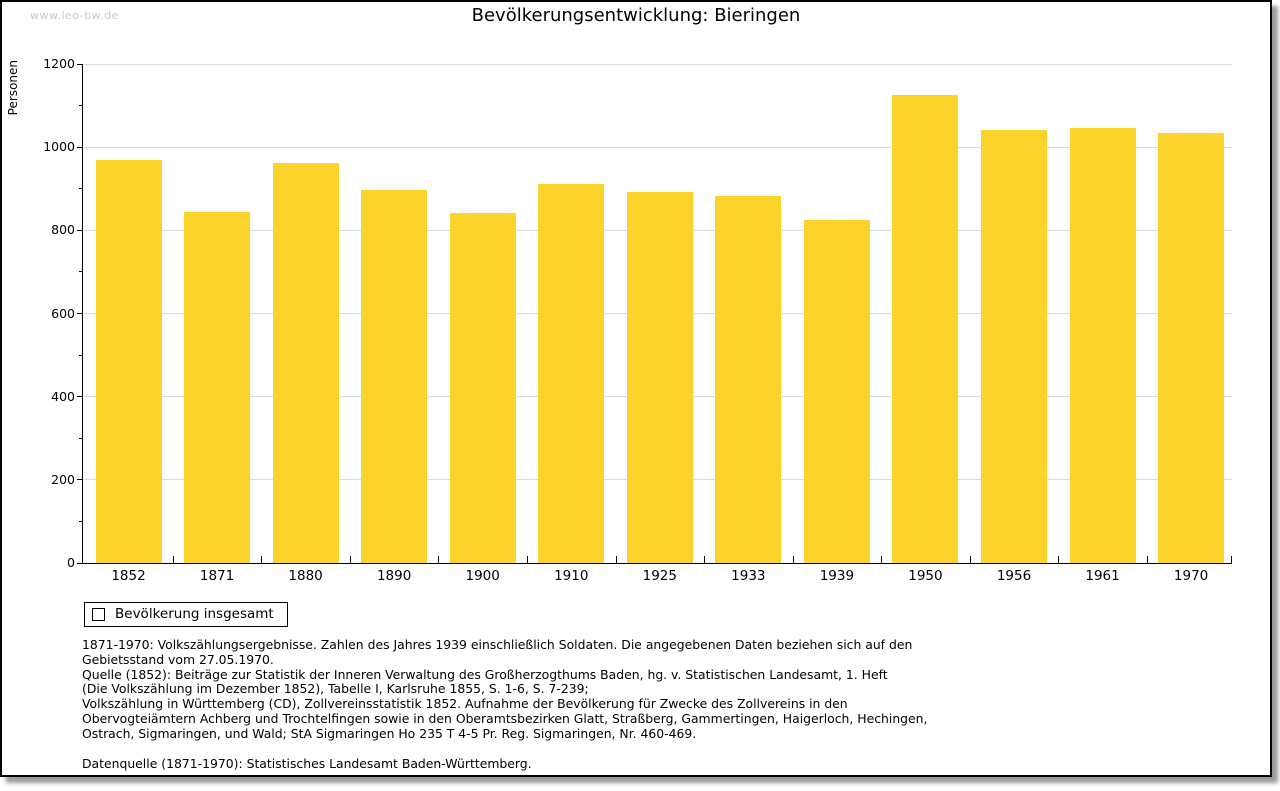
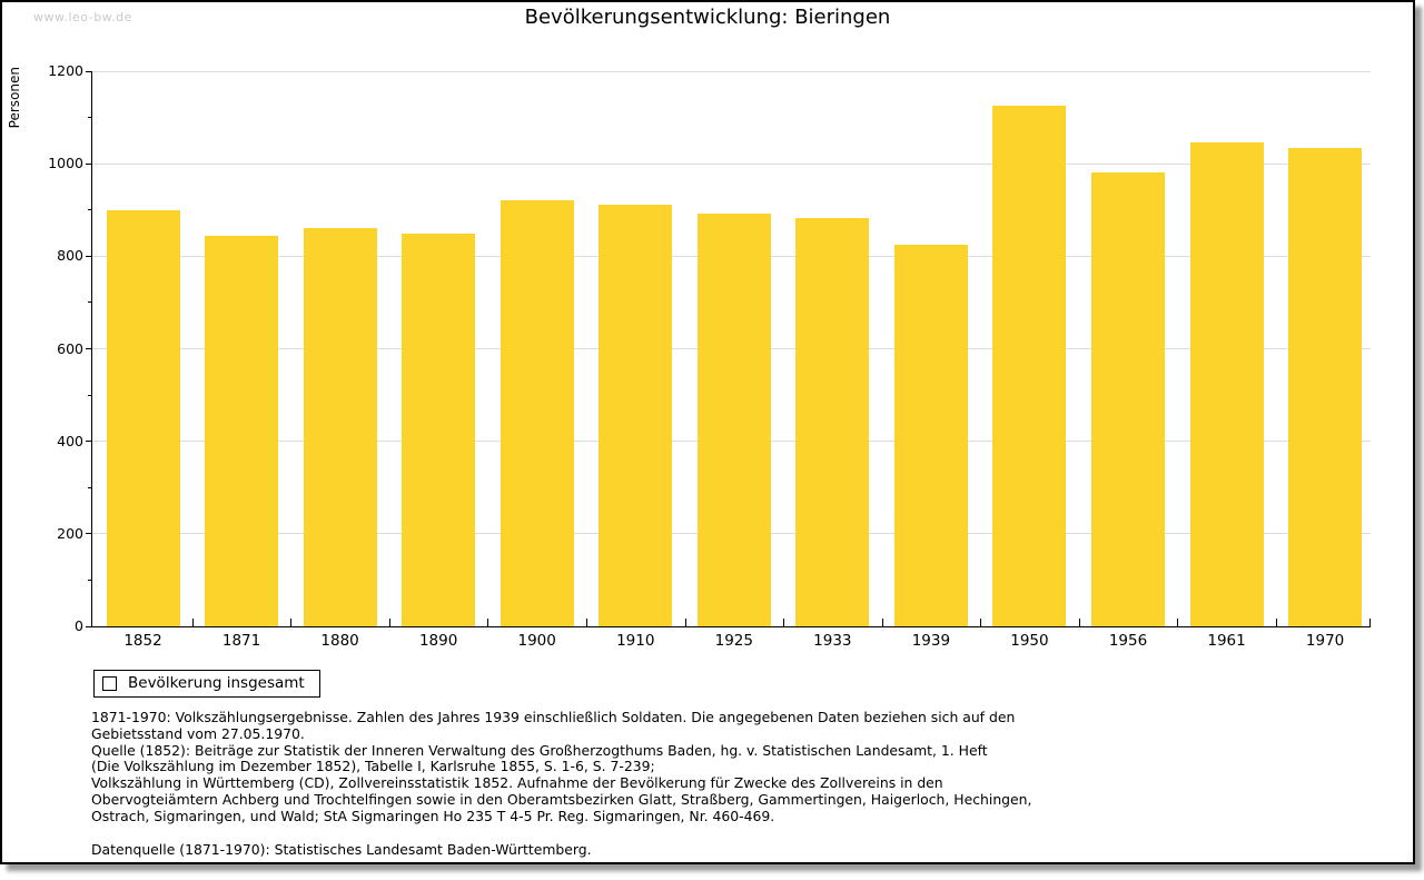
1852: 970 -> 900
1880: 960 -> 860
1890: 900 -> 850
1900: 840 -> 920
1956: 1040 -> 980
